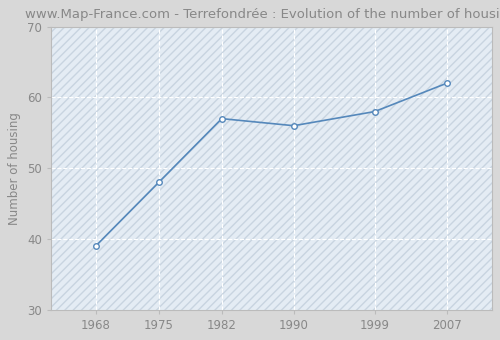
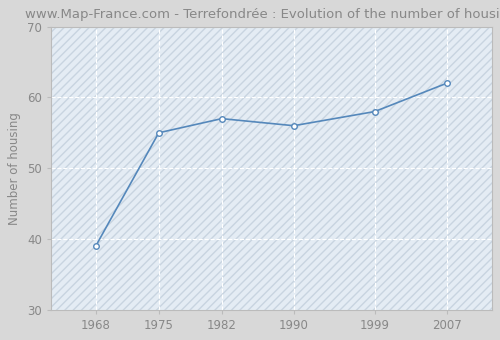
1975: 48 -> 55
